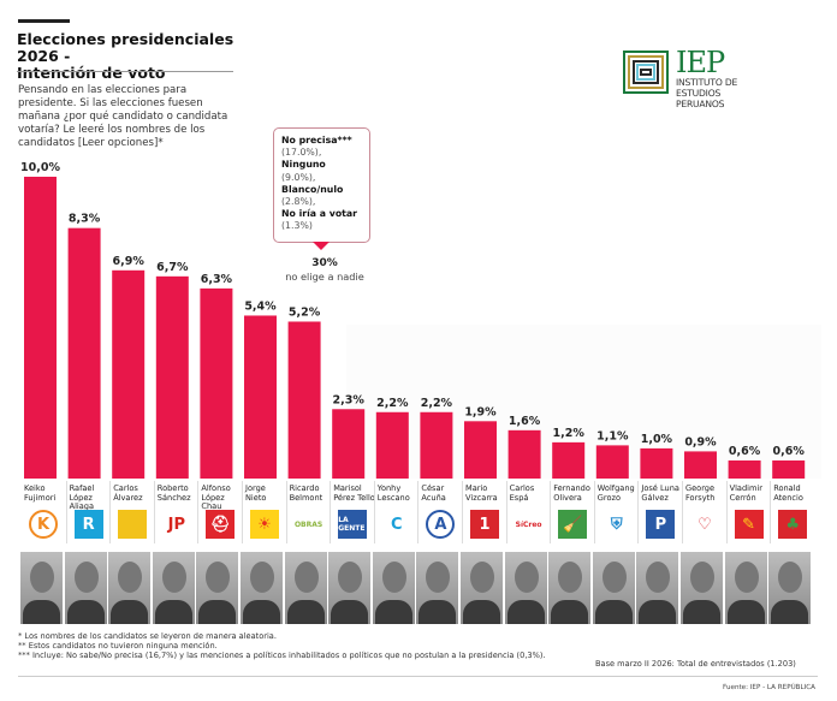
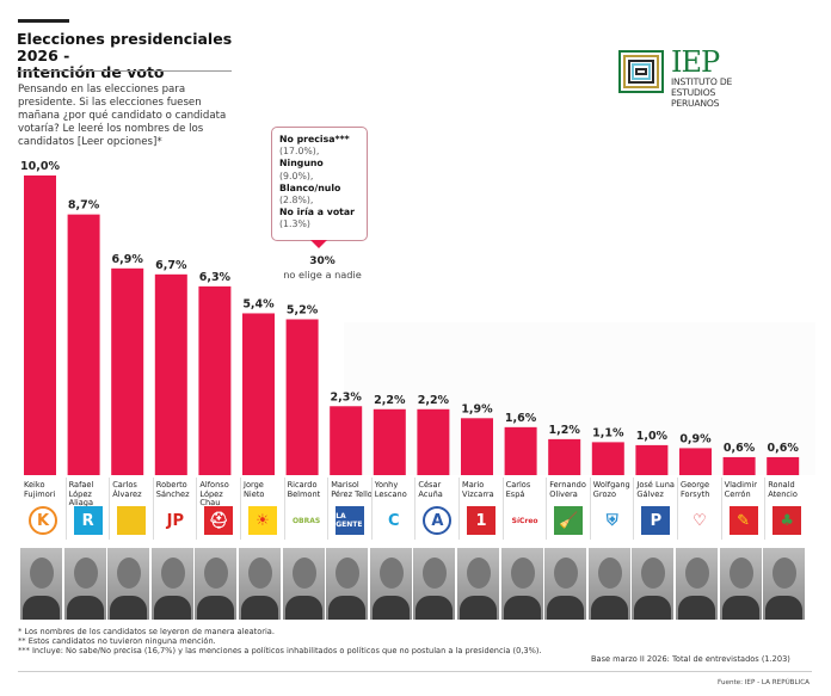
Rafael López Aliaga: 8,3% -> 8,7%
